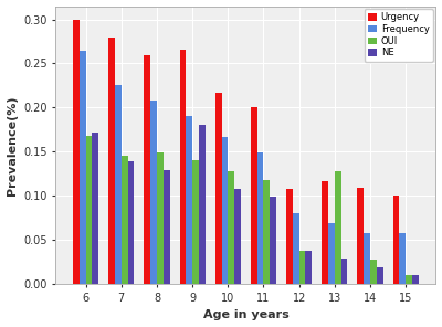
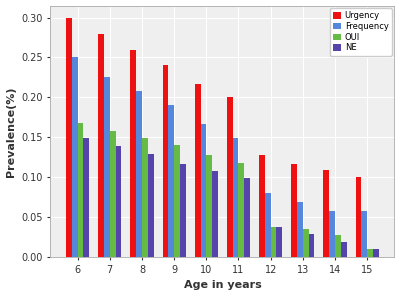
Frequency/6: 0.264 -> 0.250
NE/6: 0.172 -> 0.149
OUI/7: 0.146 -> 0.158
Urgency/9: 0.266 -> 0.240
NE/9: 0.180 -> 0.117
Urgency/12: 0.108 -> 0.128
OUI/13: 0.128 -> 0.035
